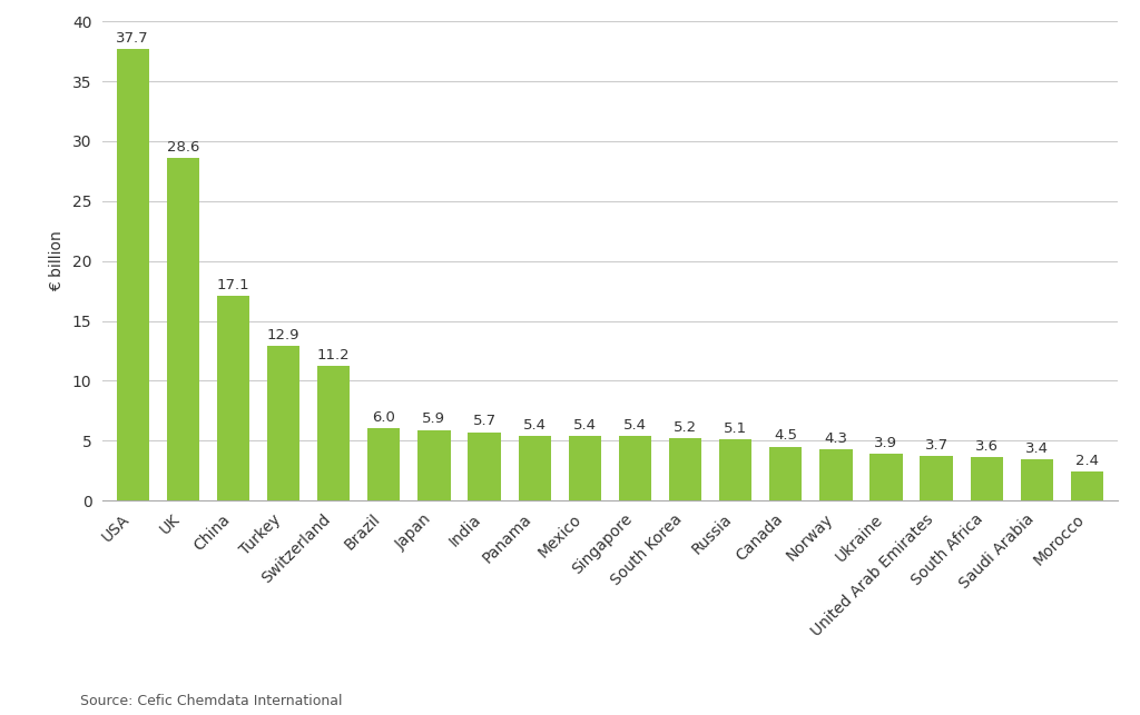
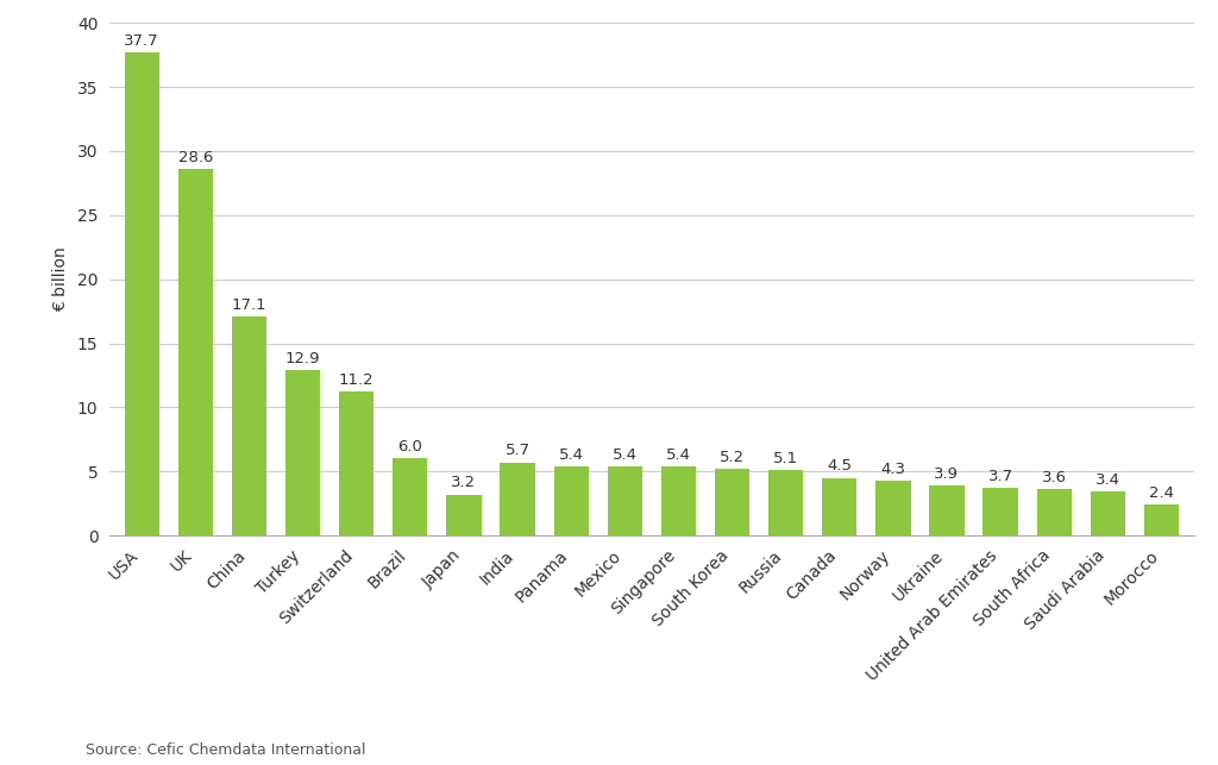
Japan: 5.9 -> 3.2
